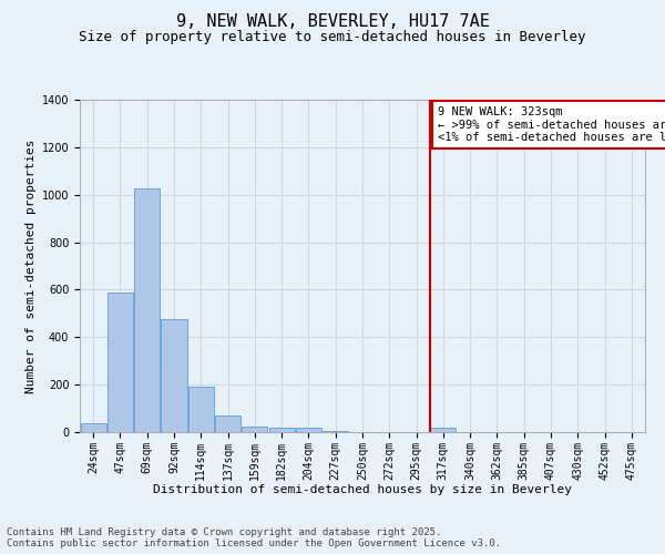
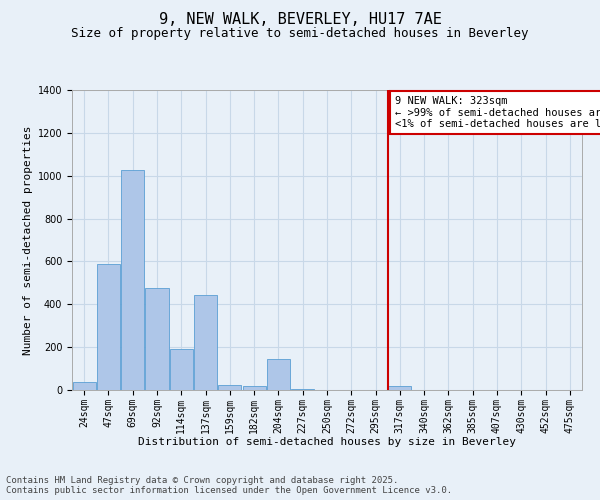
137sqm: 72 -> 445
204sqm: 20 -> 145
